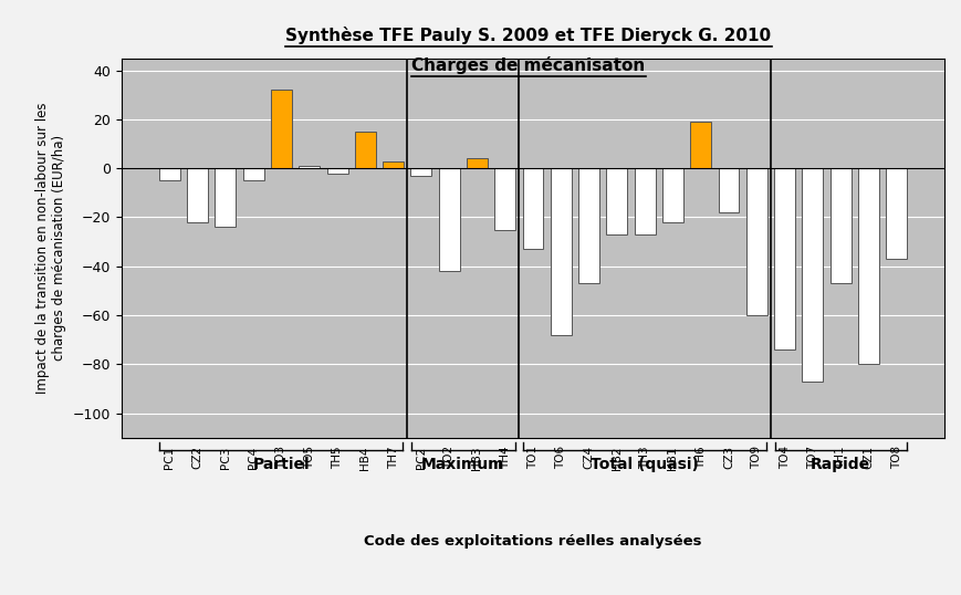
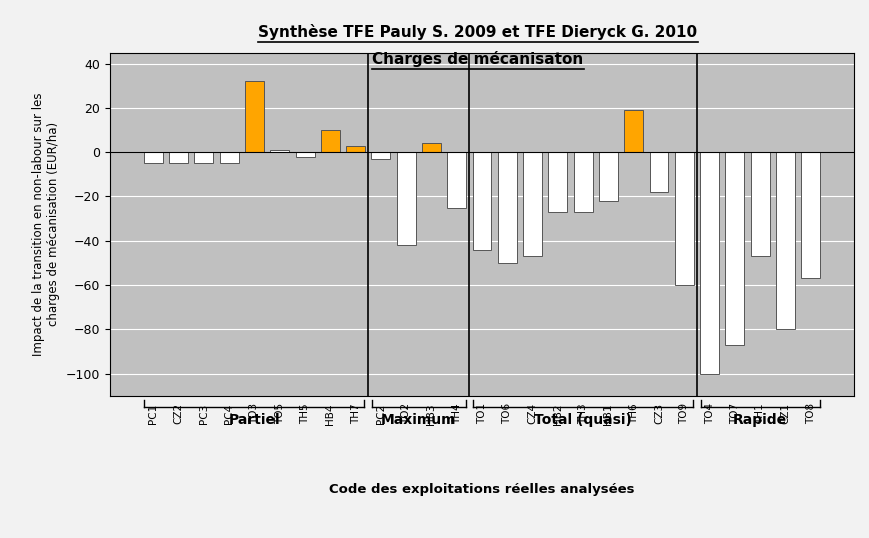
CZ2: -22 -> -5
PC3: -24 -> -5
HB4: 15 -> 10
TO1: -33 -> -44
TO6: -68 -> -50
TO4: -74 -> -100
TO8: -37 -> -57
